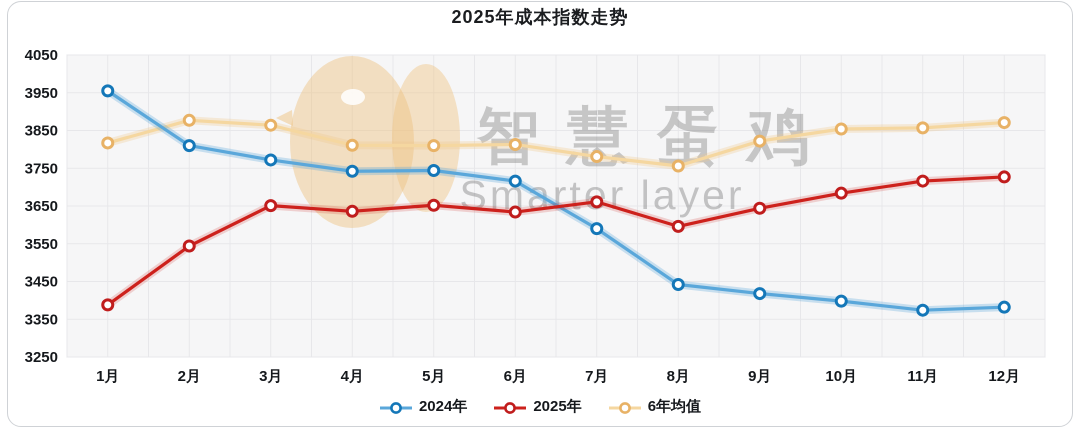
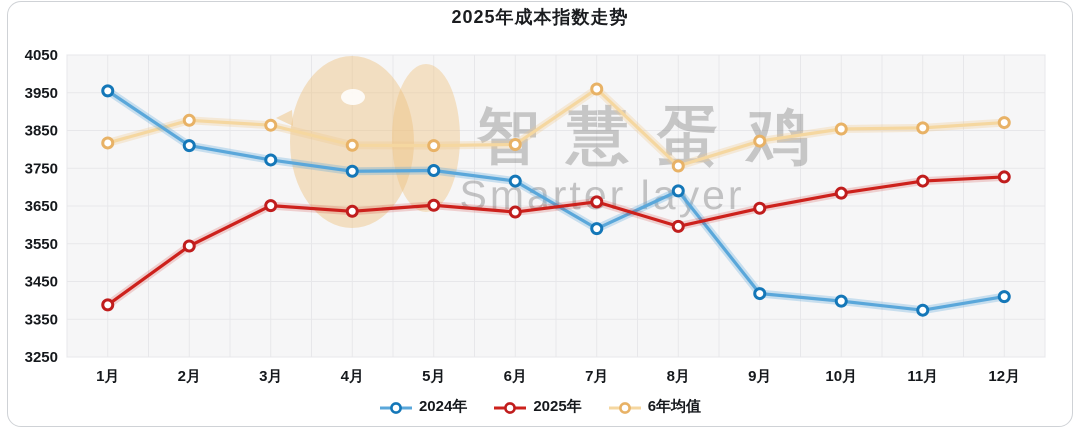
6年均值/7月: 3780 -> 3960
2024年/8月: 3440 -> 3690
2024年/12月: 3380 -> 3410
